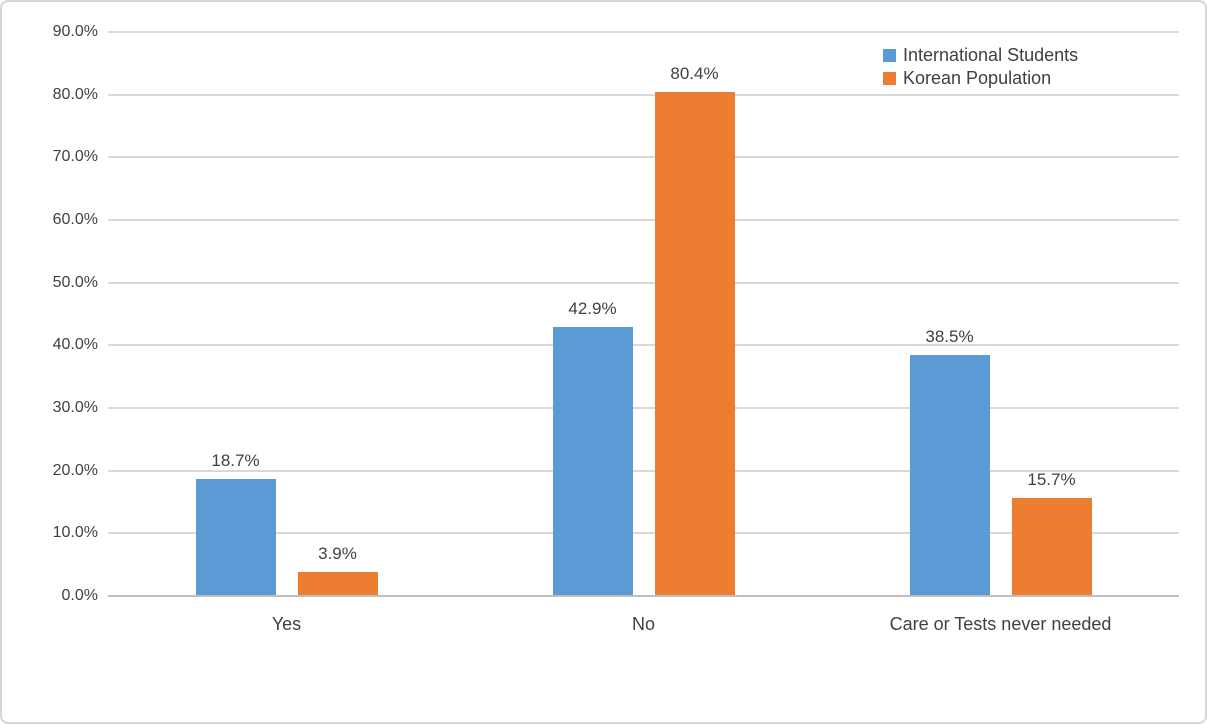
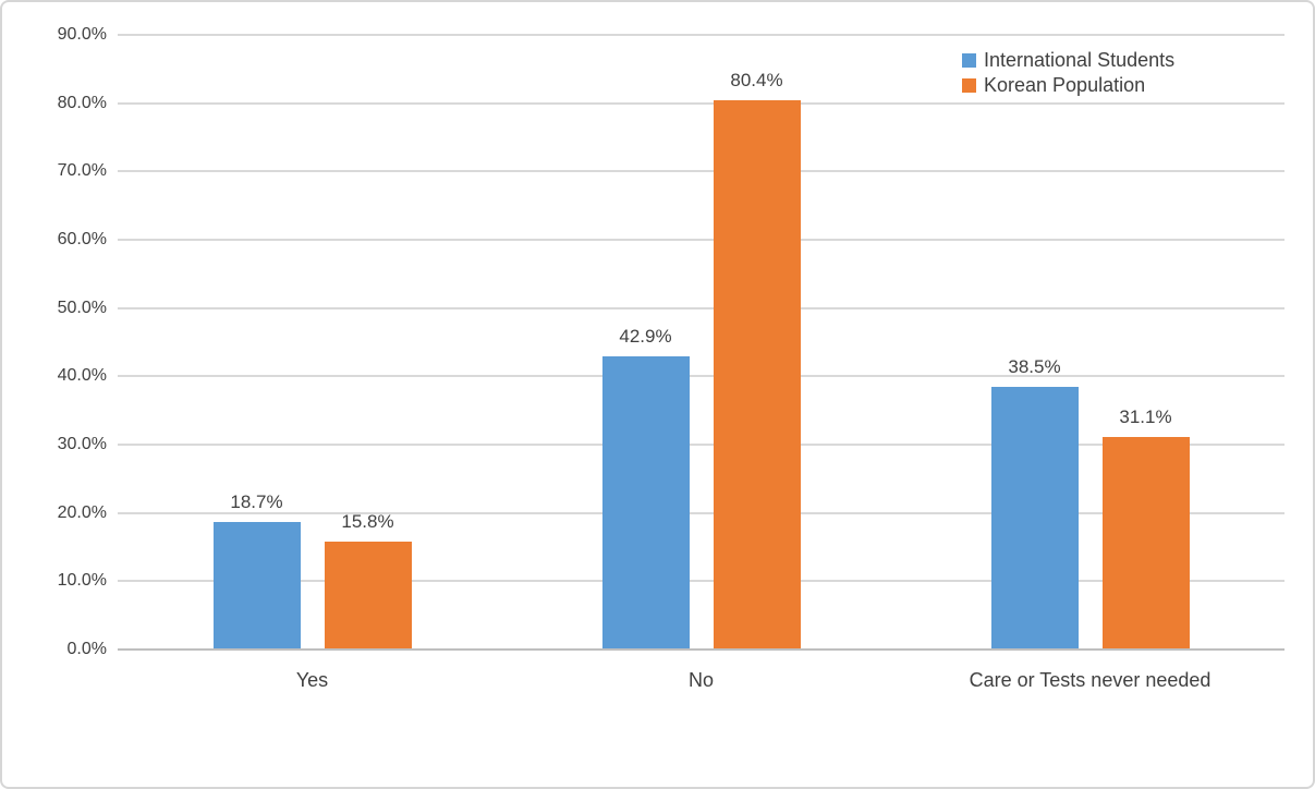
Korean Population/Yes: 3.9% -> 15.8%
Korean Population/Care or Tests never needed: 15.7% -> 31.1%
